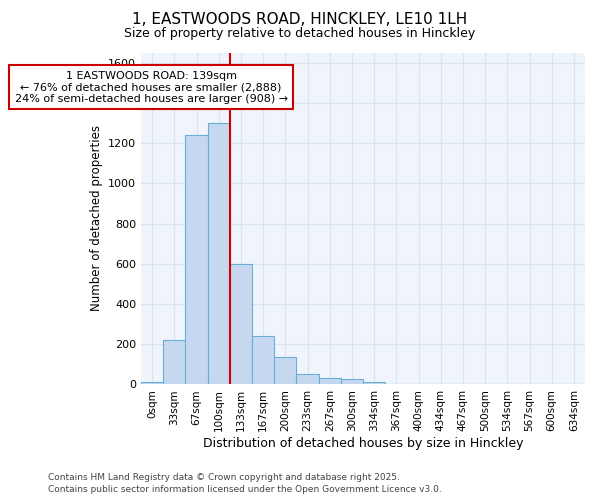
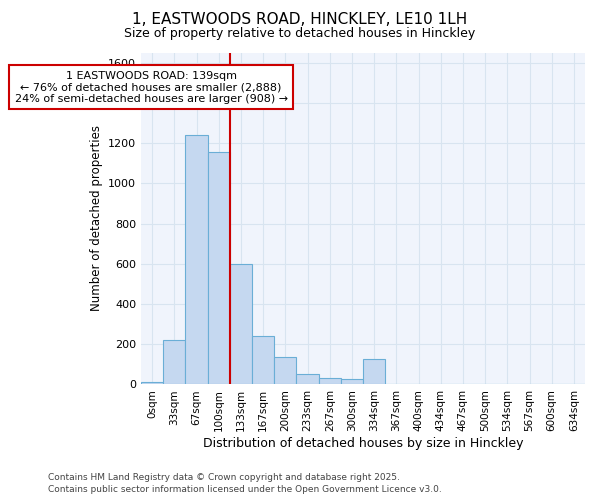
100sqm: 1300 -> 1155
334sqm: 10 -> 125
